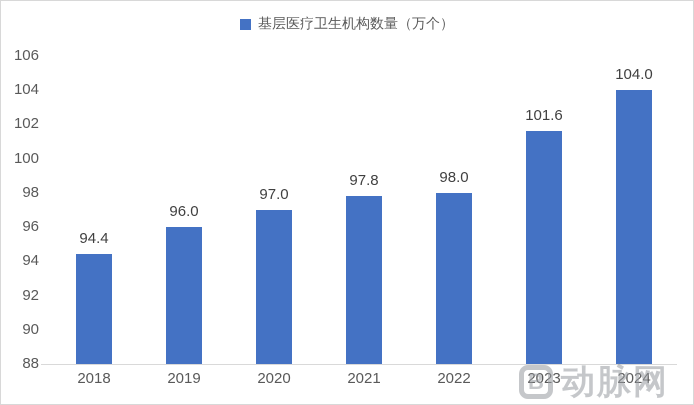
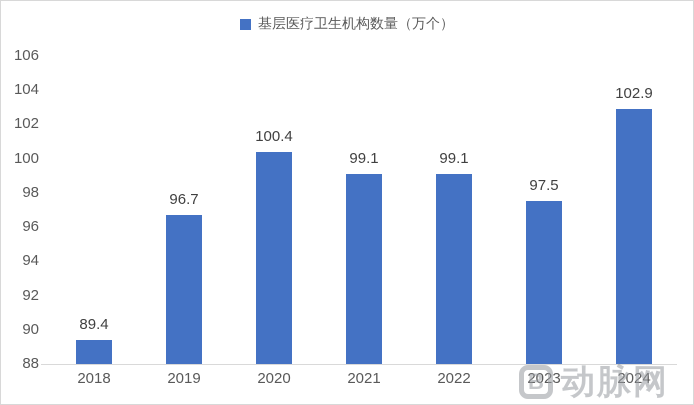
2018: 94.4 -> 89.4
2019: 96.0 -> 96.7
2020: 97.0 -> 100.4
2021: 97.8 -> 99.1
2022: 98.0 -> 99.1
2023: 101.6 -> 97.5
2024: 104.0 -> 102.9
